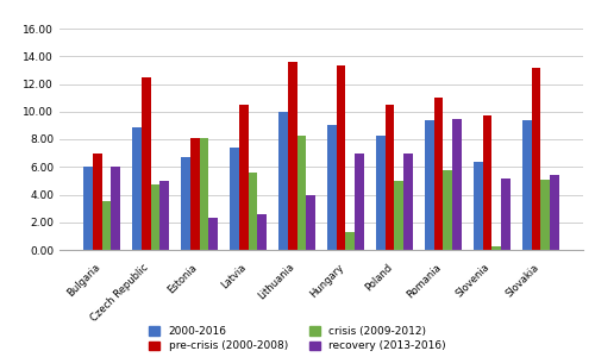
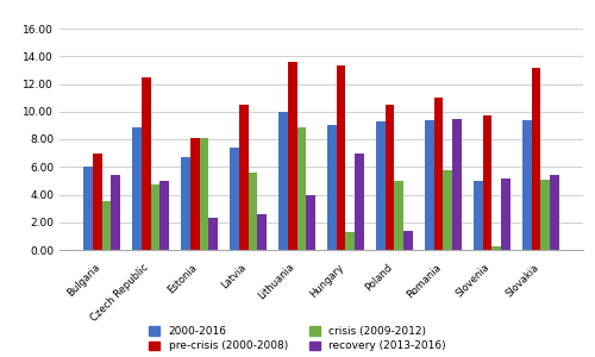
recovery (2013-2016)/Bulgaria: 6.0 -> 5.4
crisis (2009-2012)/Lithuania: 8.3 -> 8.9
2000-2016/Poland: 8.3 -> 9.3
recovery (2013-2016)/Poland: 7.0 -> 1.4
2000-2016/Slovenia: 6.4 -> 5.0
